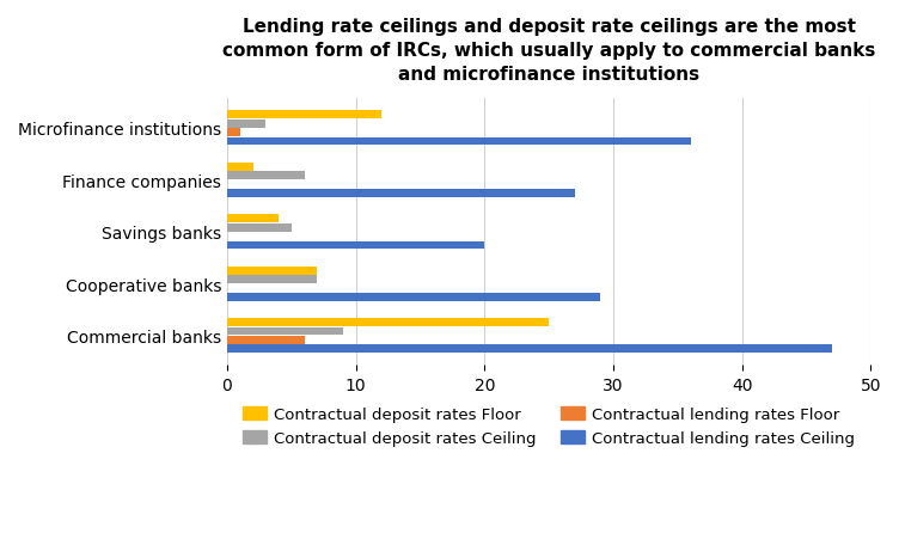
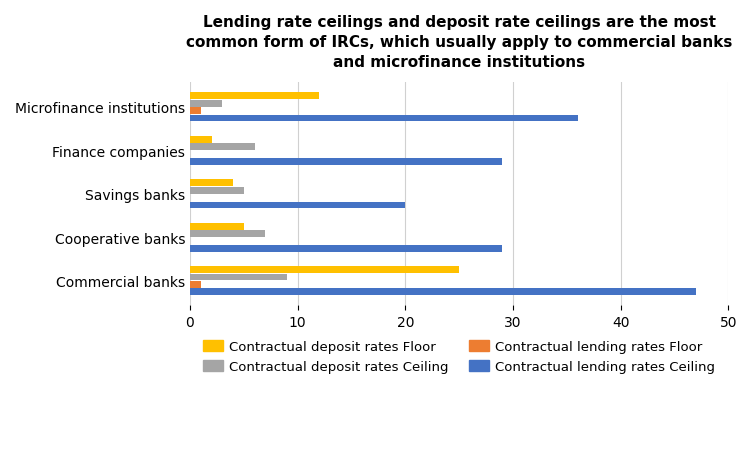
Contractual lending rates Ceiling/Finance companies: 27 -> 29
Contractual deposit rates Floor/Cooperative banks: 7 -> 5
Contractual lending rates Floor/Commercial banks: 6 -> 1
